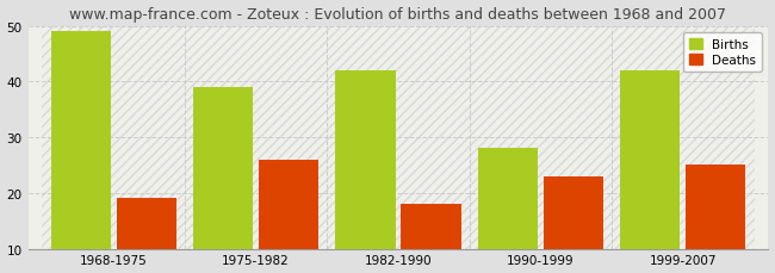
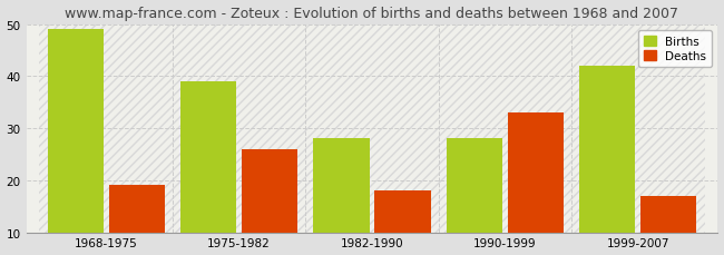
Births/1982-1990: 42 -> 28
Deaths/1990-1999: 23 -> 33
Deaths/1999-2007: 25 -> 17
